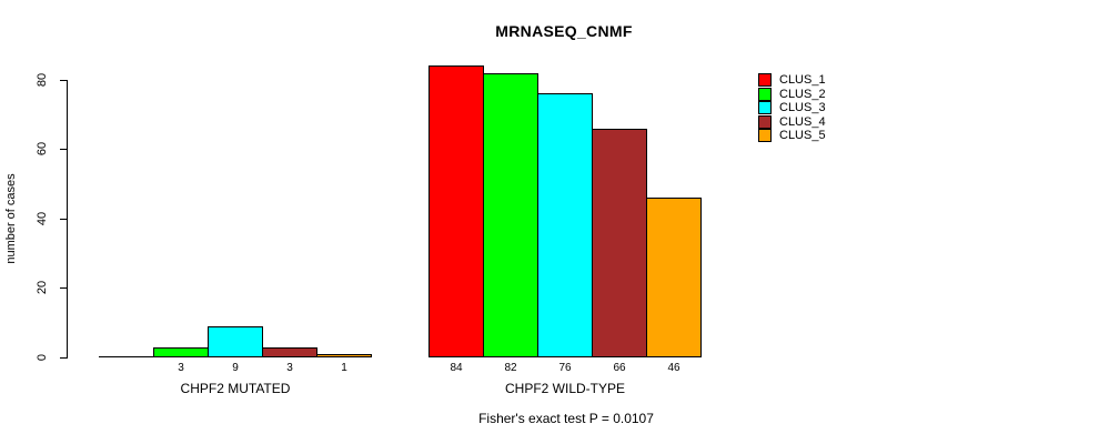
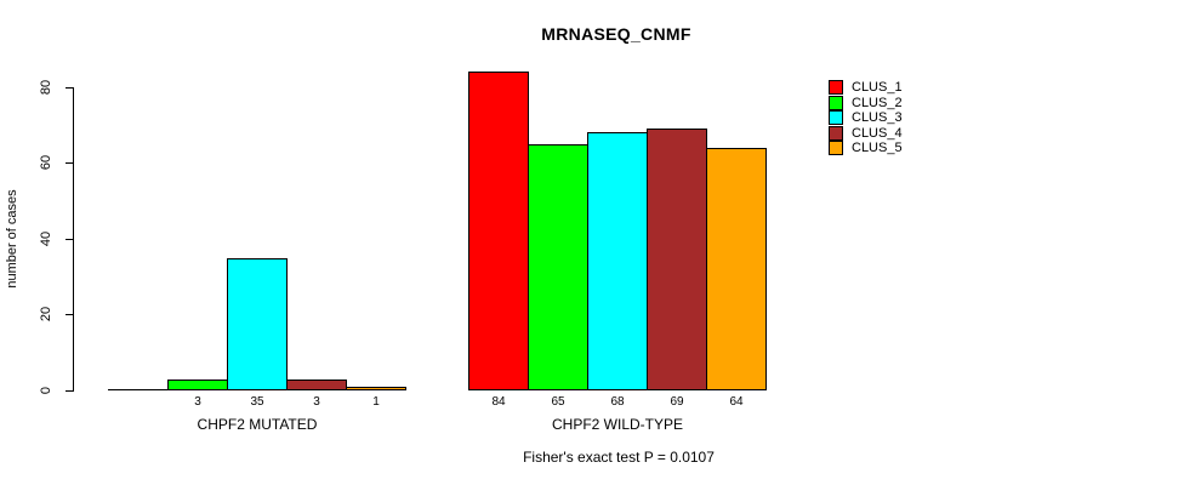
CLUS_3/CHPF2 MUTATED: 9 -> 35
CLUS_2/CHPF2 WILD-TYPE: 82 -> 65
CLUS_3/CHPF2 WILD-TYPE: 76 -> 68
CLUS_4/CHPF2 WILD-TYPE: 66 -> 69
CLUS_5/CHPF2 WILD-TYPE: 46 -> 64
